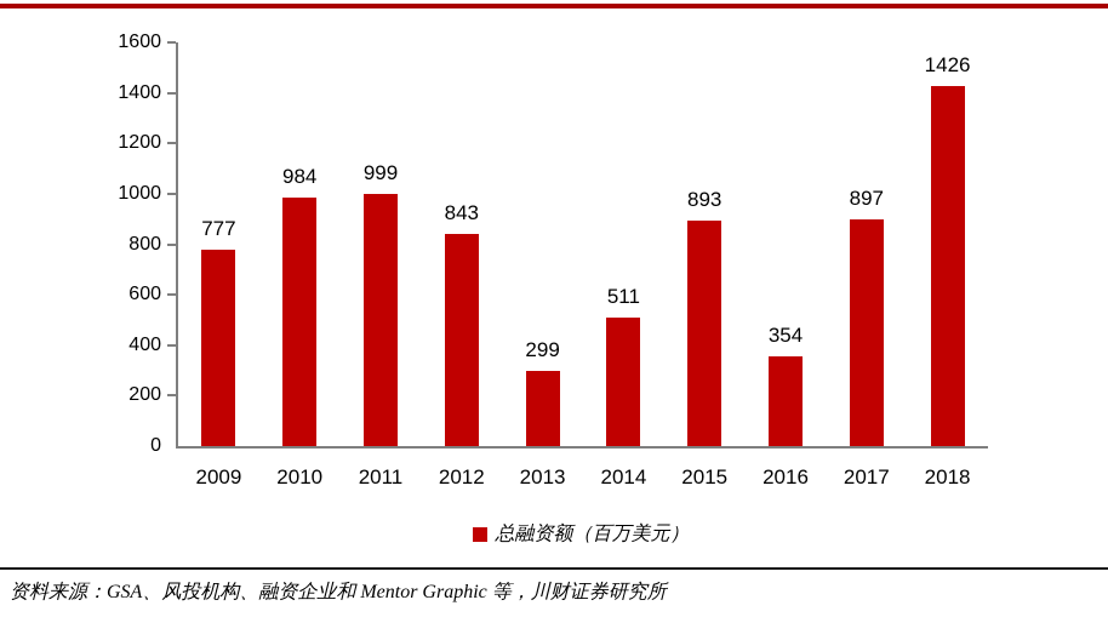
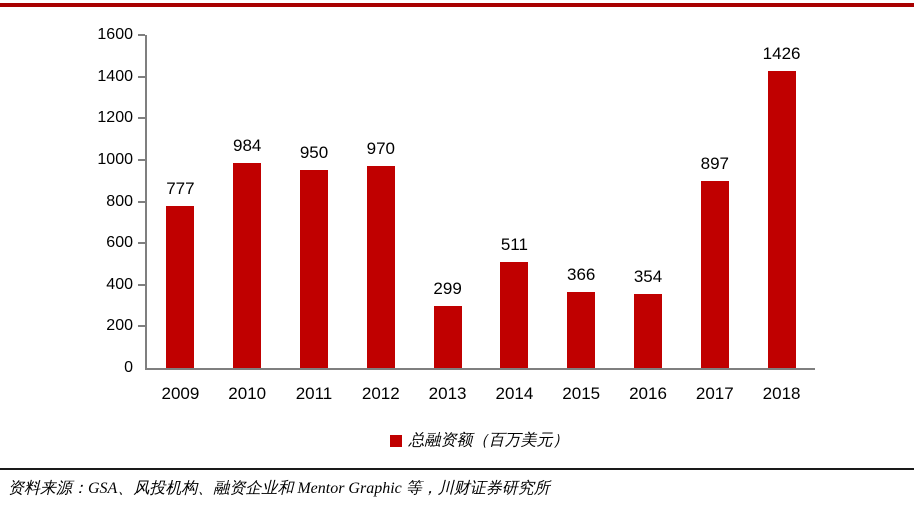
2011: 999 -> 950
2012: 843 -> 970
2015: 893 -> 366
